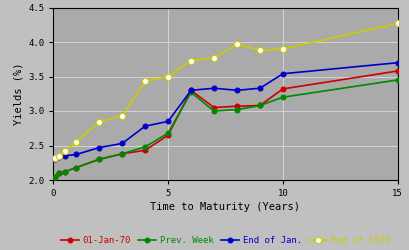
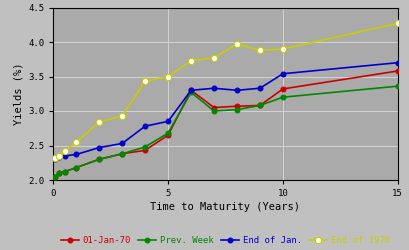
Prev. Week/15: 3.45 -> 3.36
